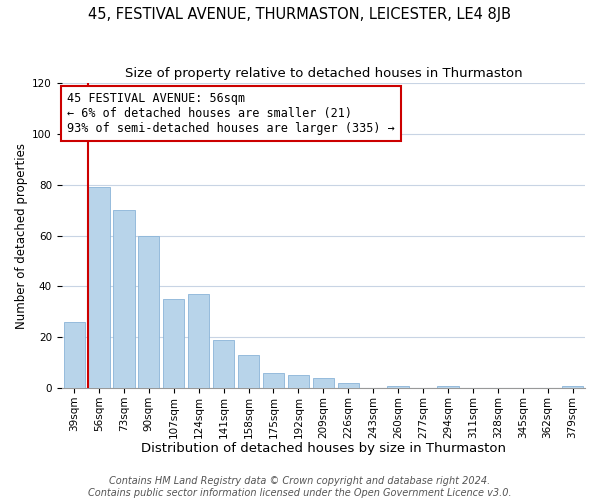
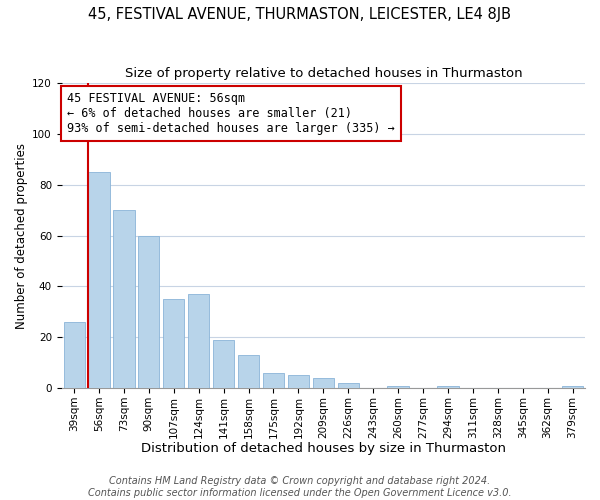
56sqm: 79 -> 85
